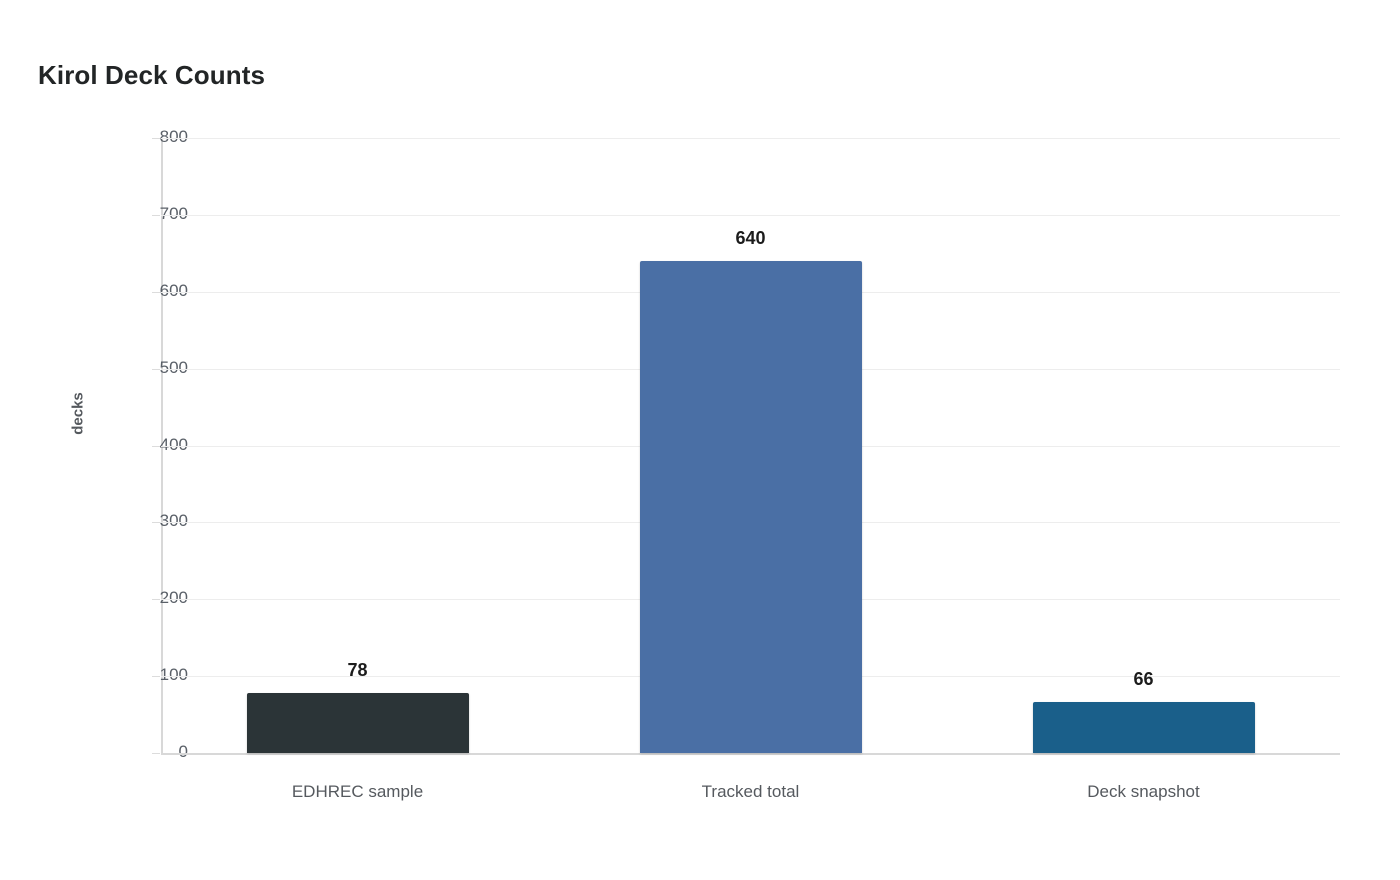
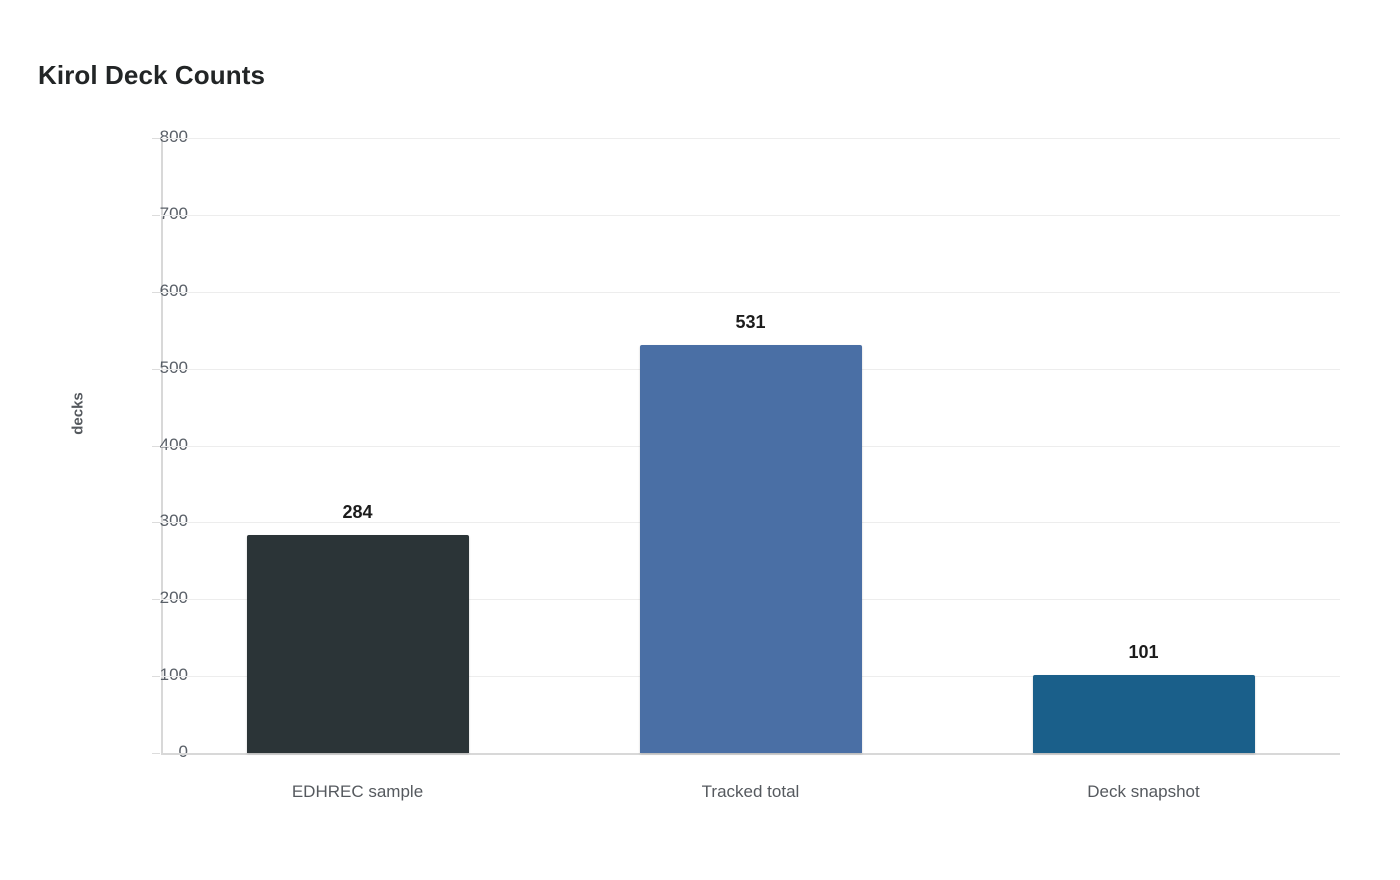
EDHREC sample: 78 -> 284
Tracked total: 640 -> 531
Deck snapshot: 66 -> 101
